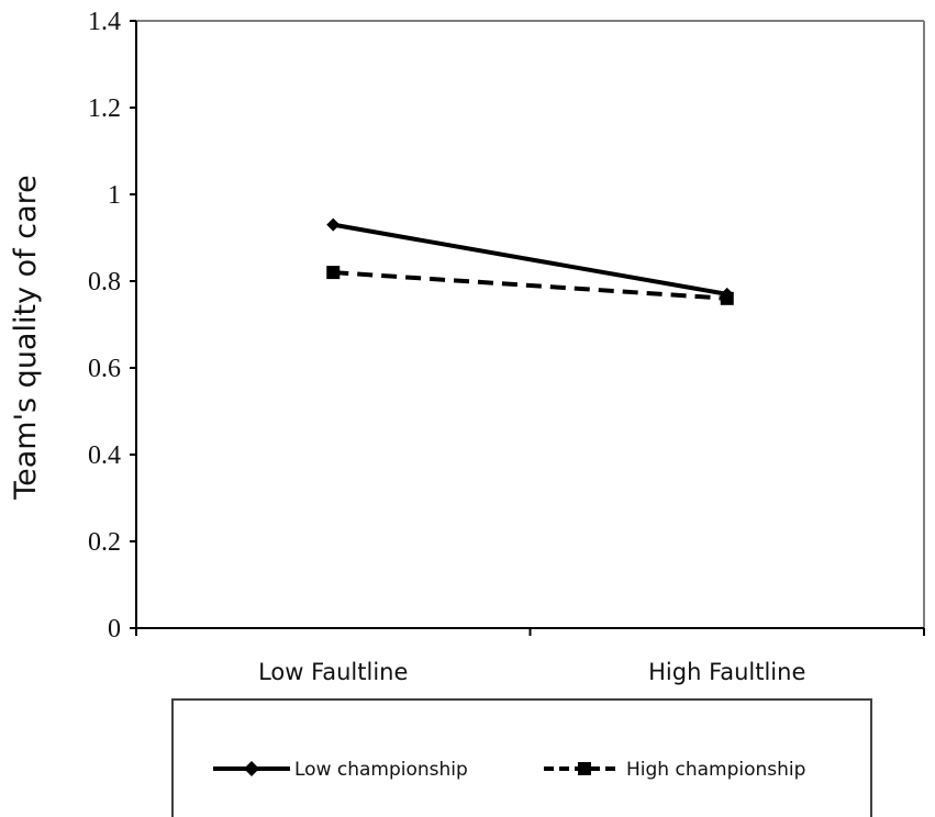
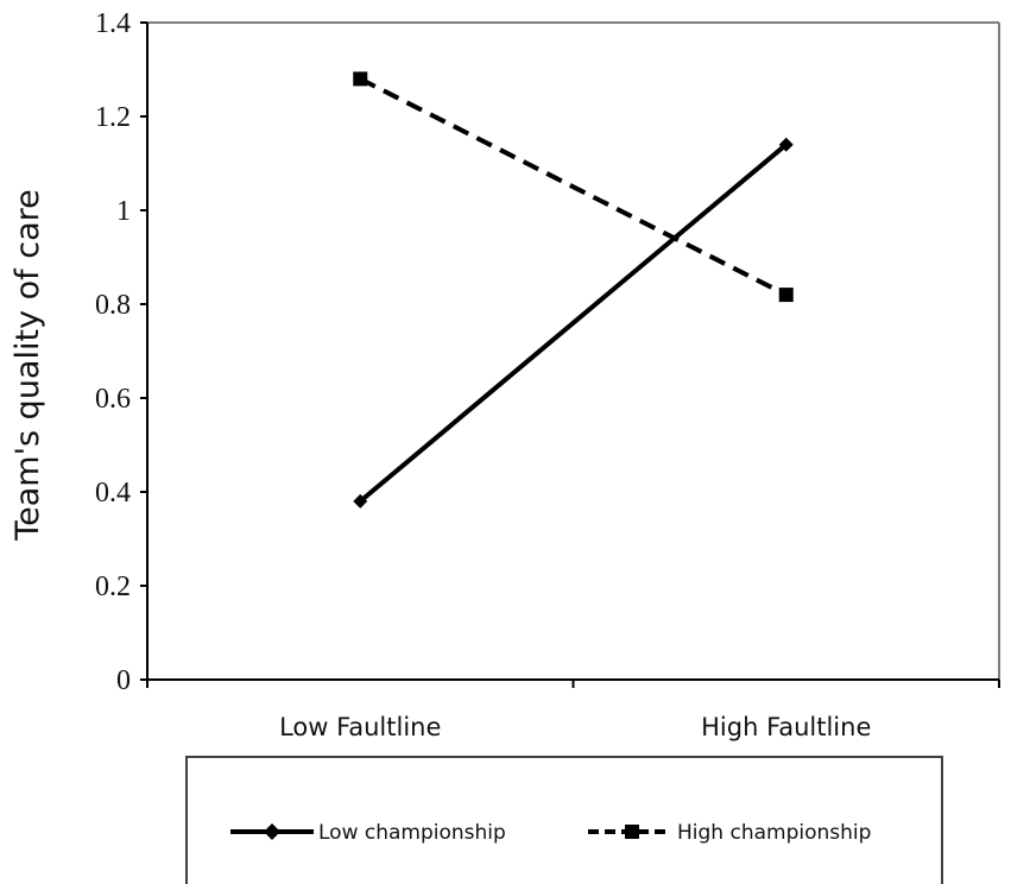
Low championship/Low Faultline: 0.93 -> 0.38
High championship/Low Faultline: 0.82 -> 1.28
Low championship/High Faultline: 0.77 -> 1.14
High championship/High Faultline: 0.76 -> 0.82
